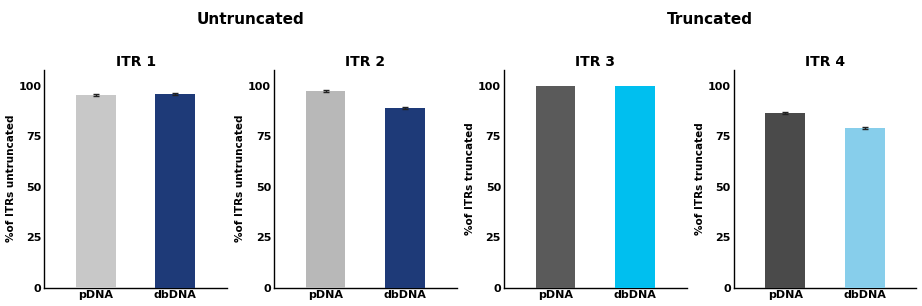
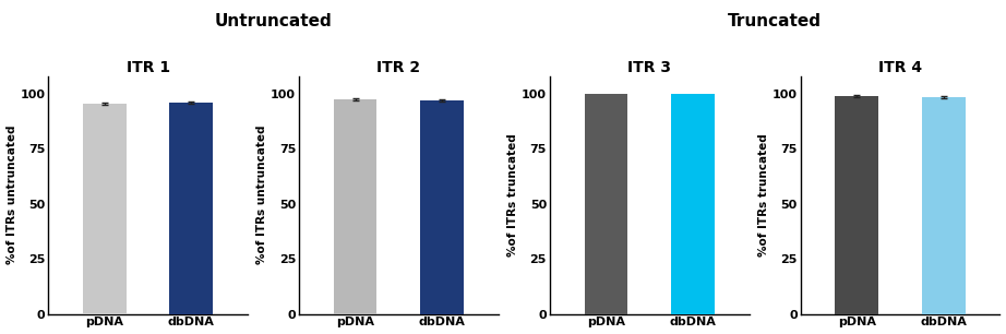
ITR 2/dbDNA: 89.0 -> 97.0
ITR 4/pDNA: 86.5 -> 99.0
ITR 4/dbDNA: 79.0 -> 98.5
